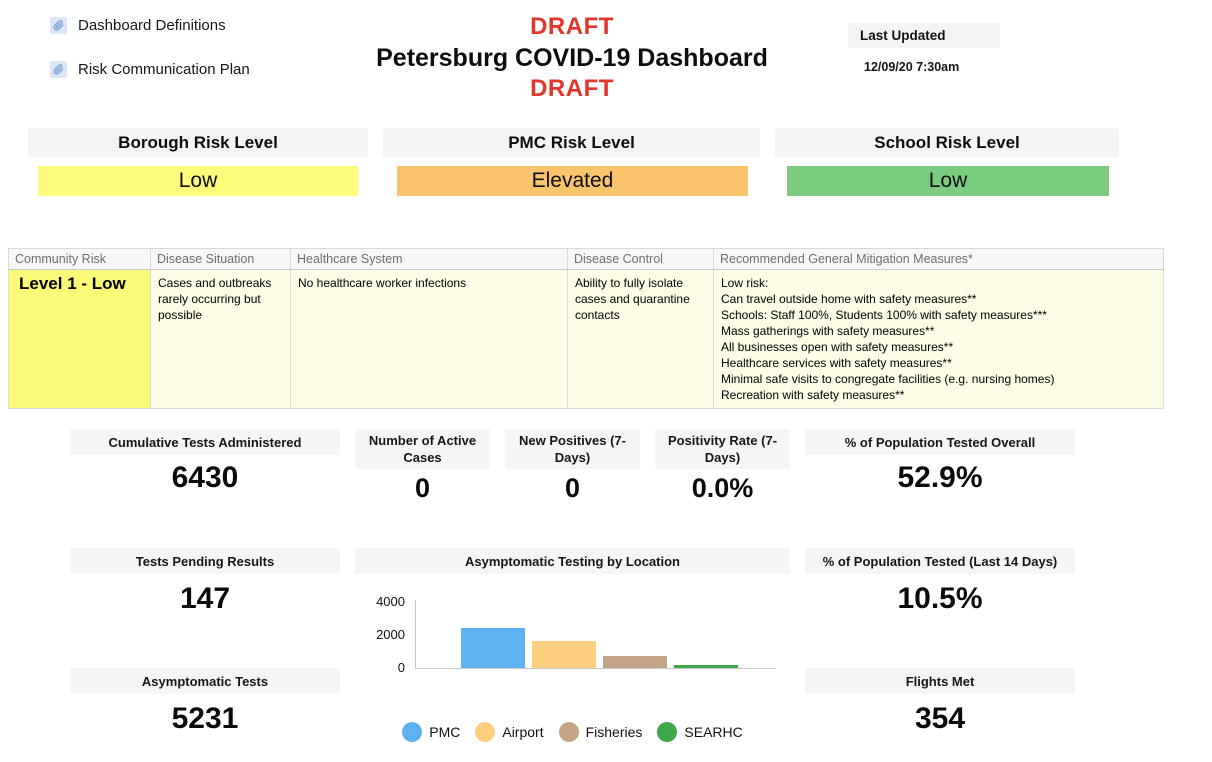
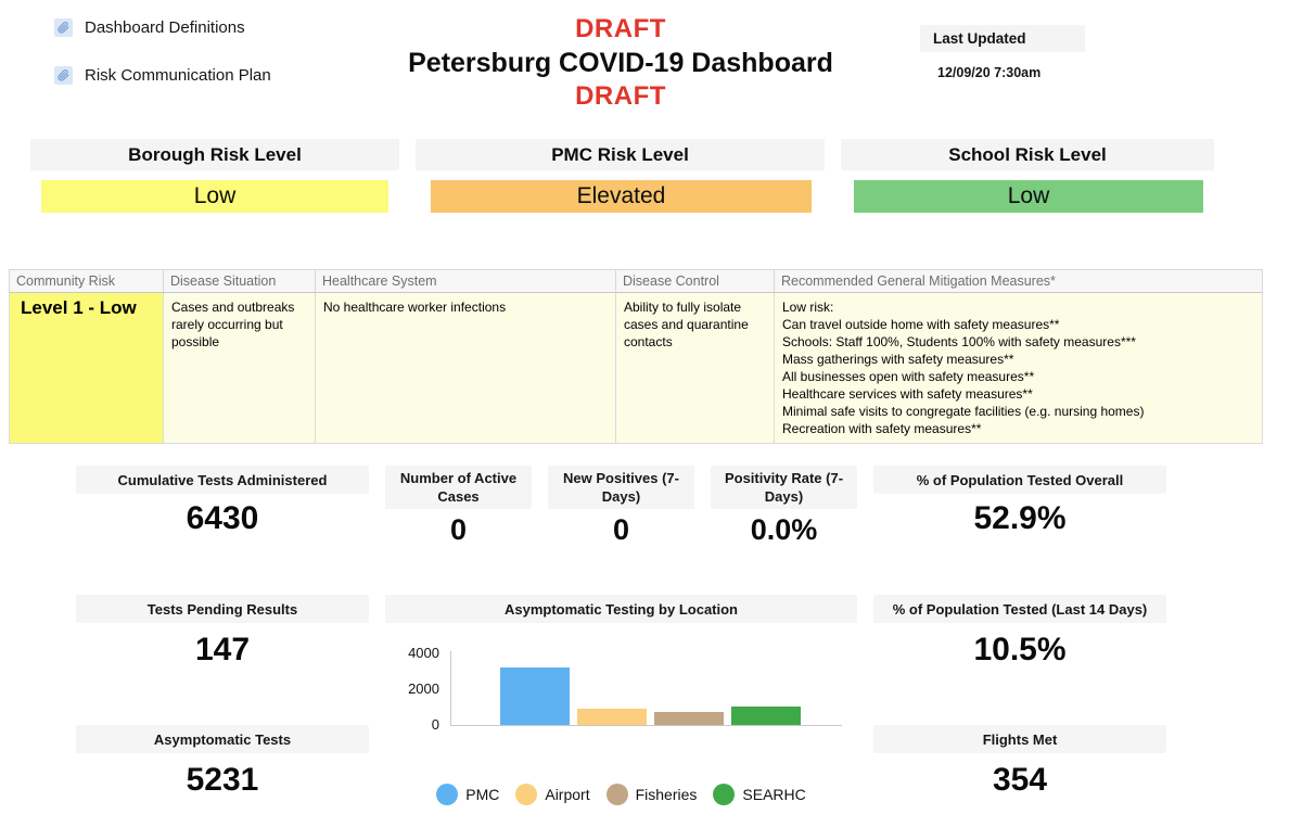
PMC: 2400 -> 3200
Airport: 1600 -> 900
SEARHC: 200 -> 1000
